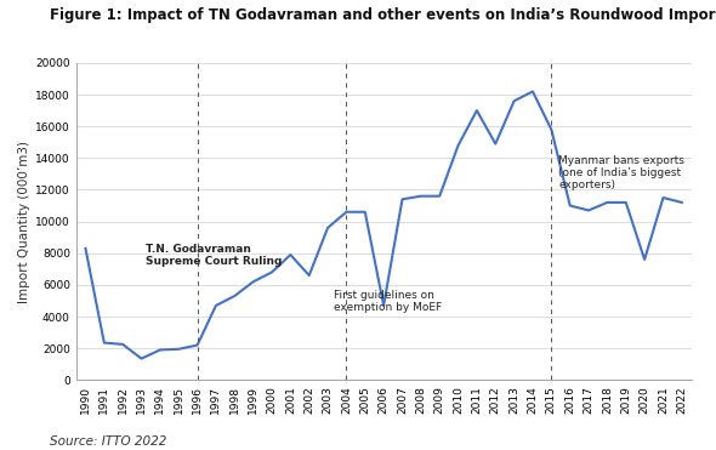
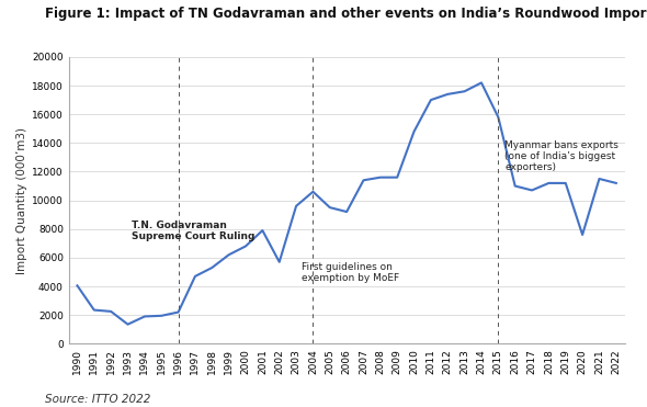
1990: 8300 -> 4000
2002: 6600 -> 5700
2005: 10600 -> 9500
2006: 4700 -> 9200
2012: 14900 -> 17400
